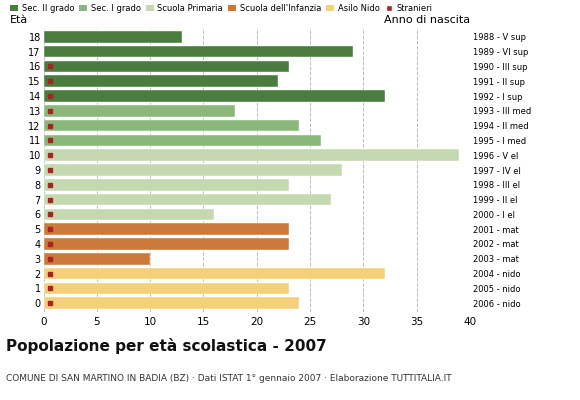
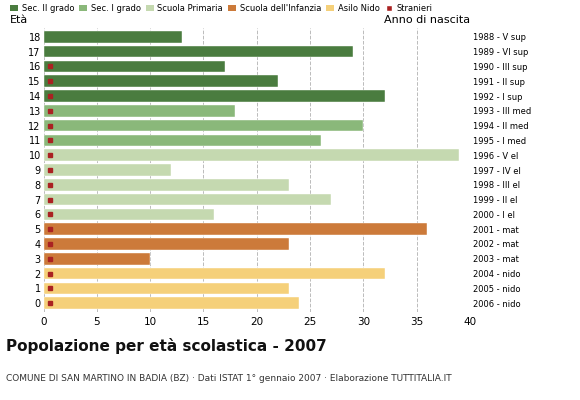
16: 23 -> 17
12: 24 -> 30
9: 28 -> 12
5: 23 -> 36
